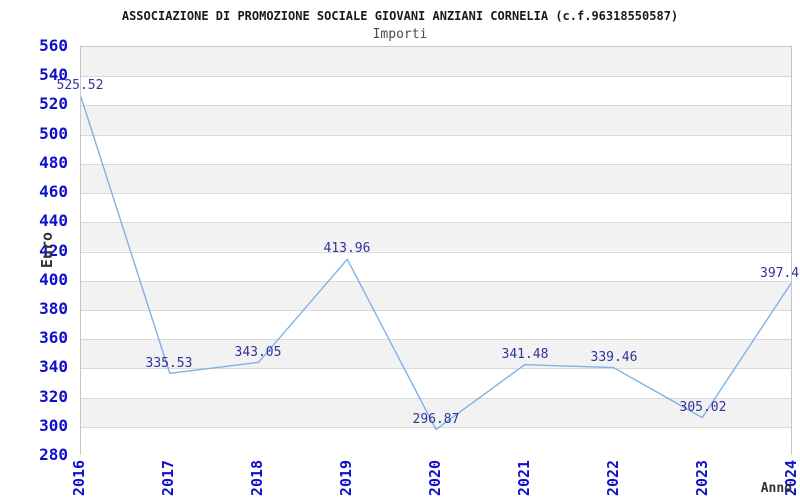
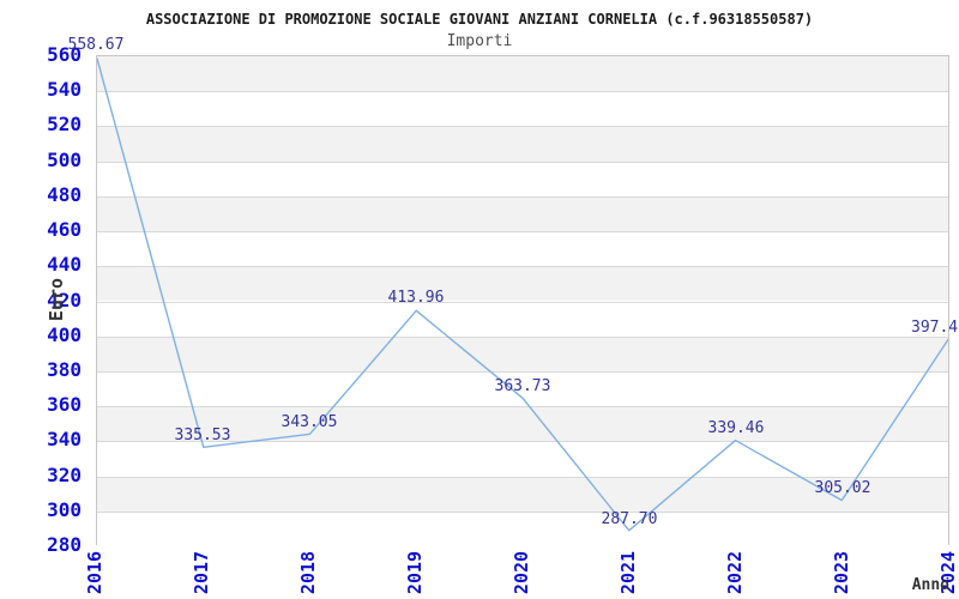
2016: 525.52 -> 558.67
2020: 296.87 -> 363.73
2021: 341.48 -> 287.70
